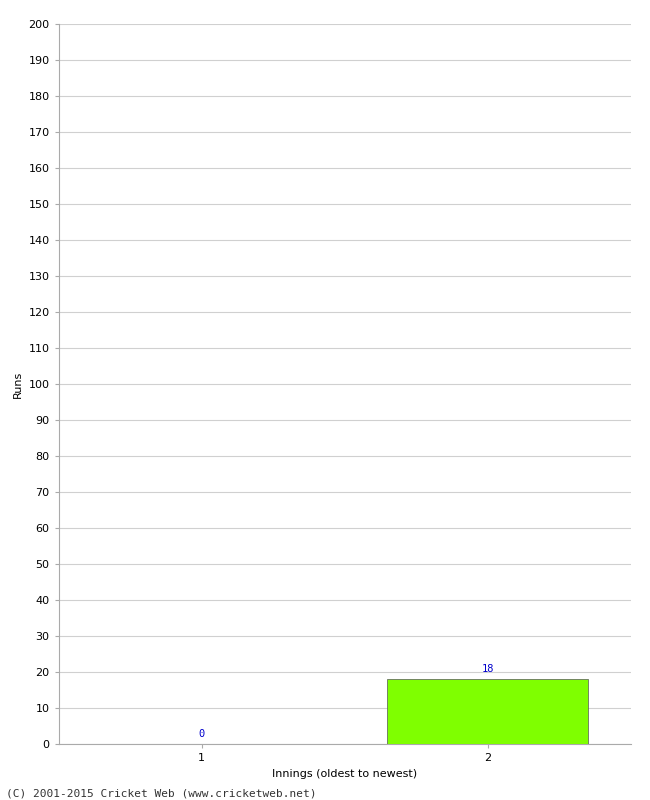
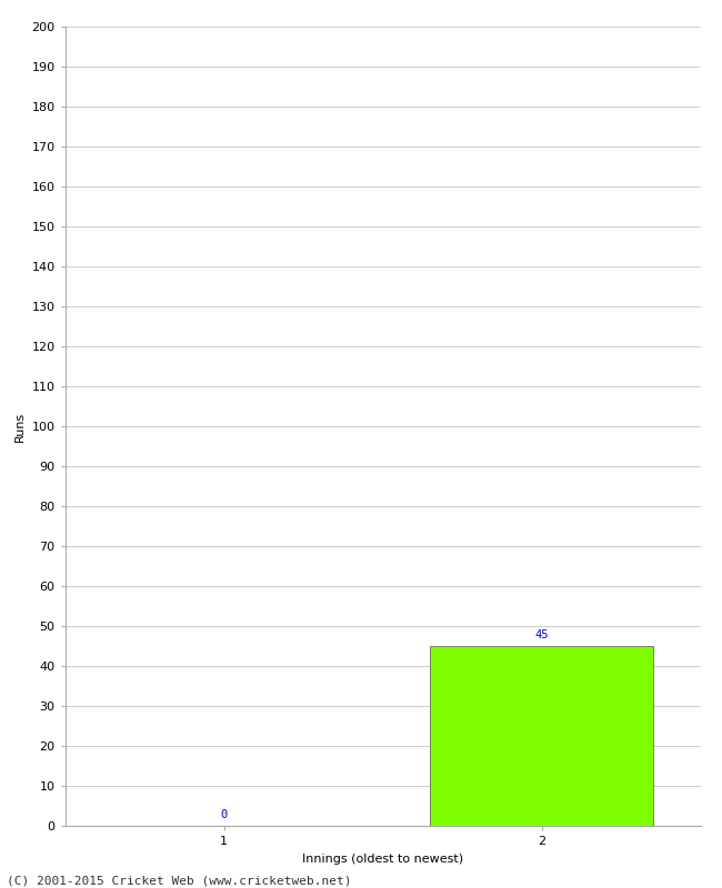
2: 18 -> 45
